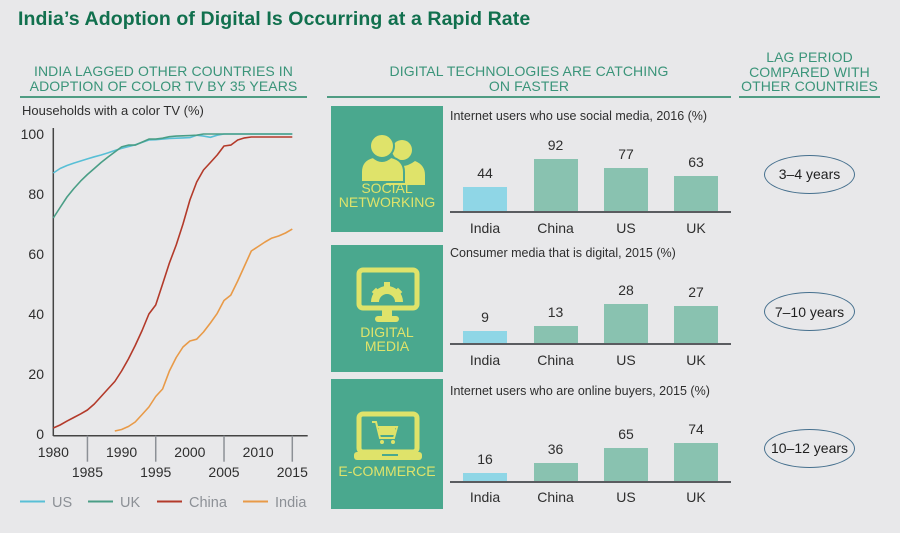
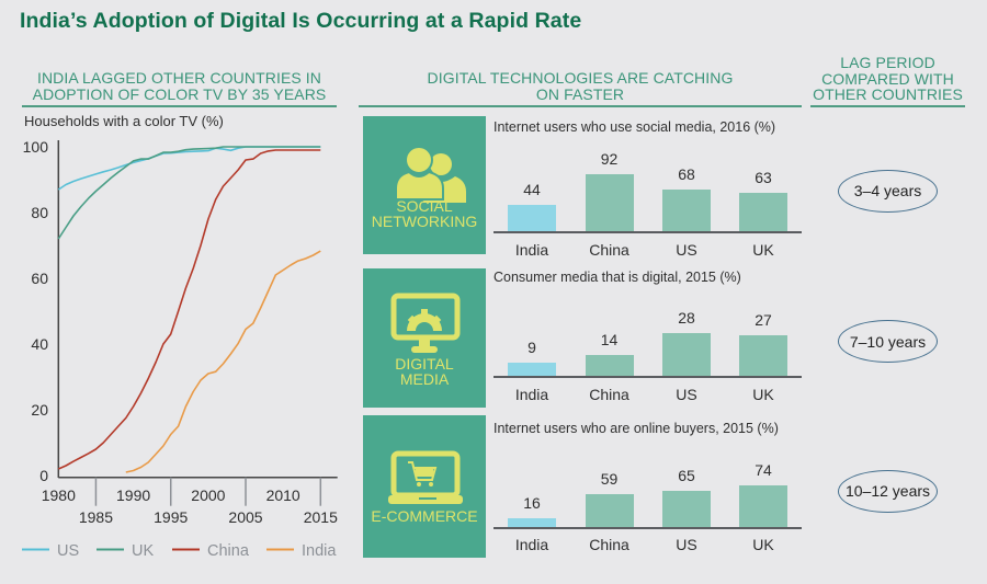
Internet users who use social media, 2016 (%)/US: 77 -> 68
Consumer media that is digital, 2015 (%)/China: 13 -> 14
Internet users who are online buyers, 2015 (%)/China: 36 -> 59
